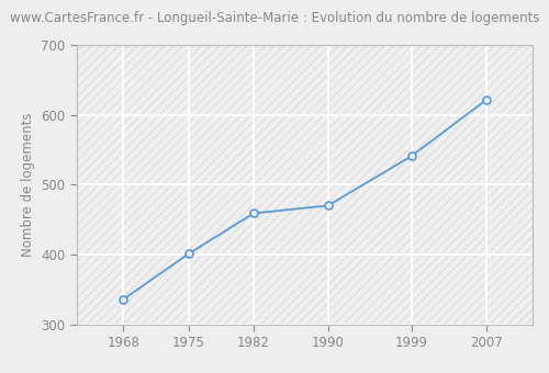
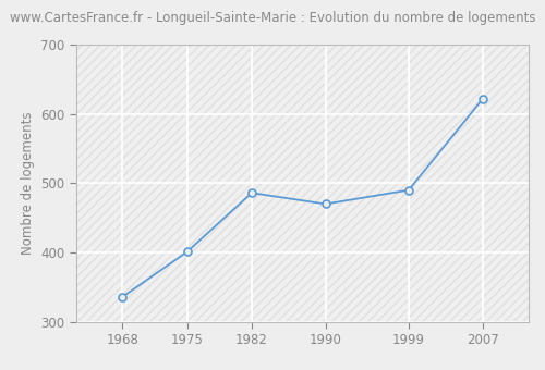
1982: 459 -> 486
1999: 541 -> 490
